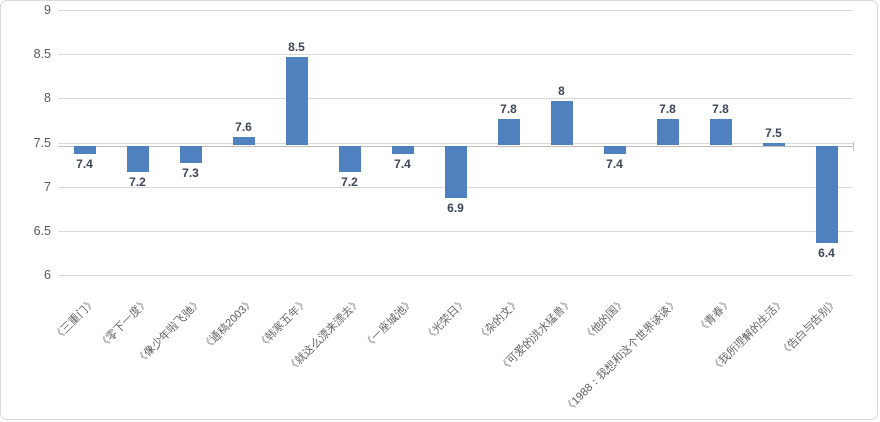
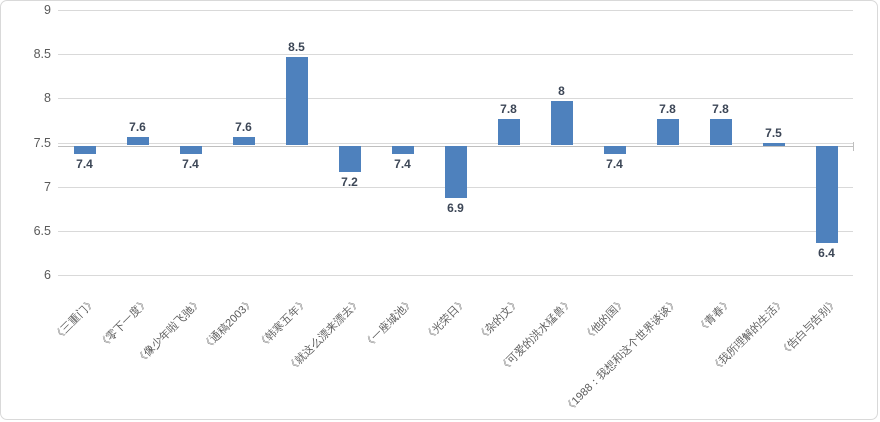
《零下一度》: 7.2 -> 7.6
《像少年啦飞驰》: 7.3 -> 7.4
